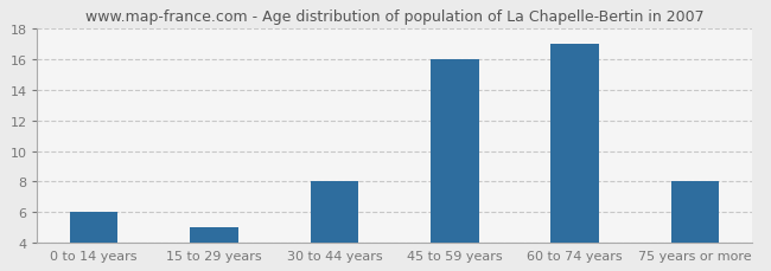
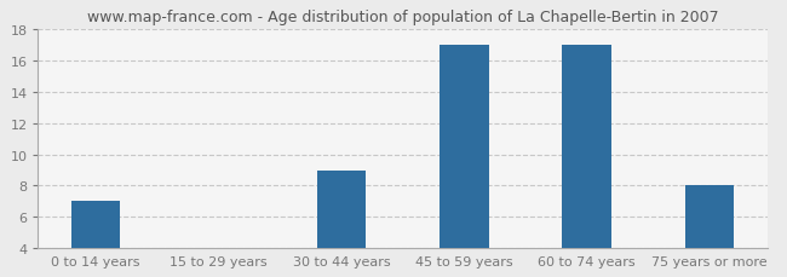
0 to 14 years: 6 -> 7
15 to 29 years: 5 -> 4
30 to 44 years: 8 -> 9
45 to 59 years: 16 -> 17
